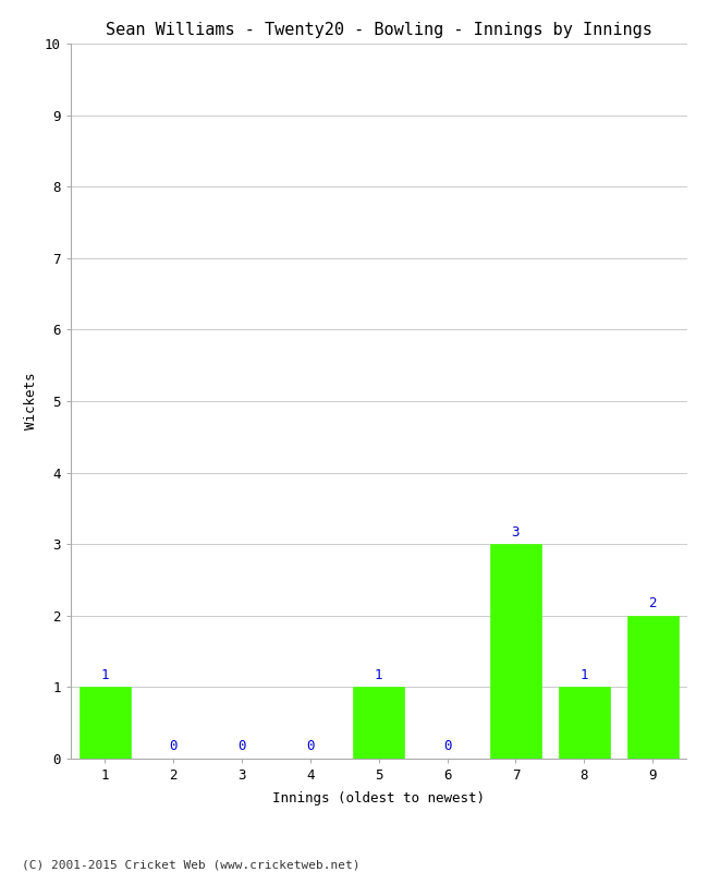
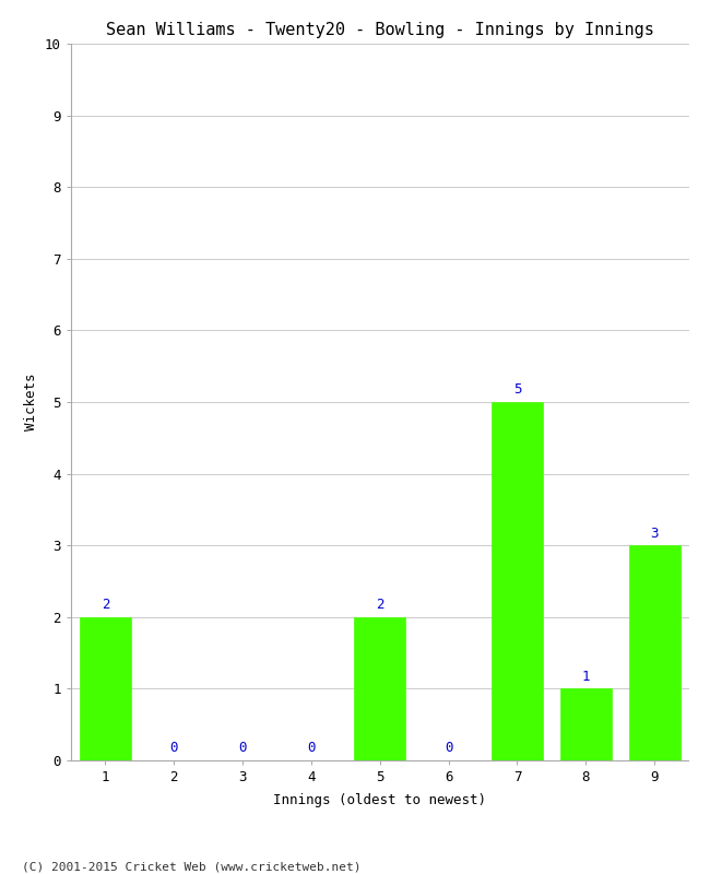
1: 1 -> 2
5: 1 -> 2
7: 3 -> 5
9: 2 -> 3
